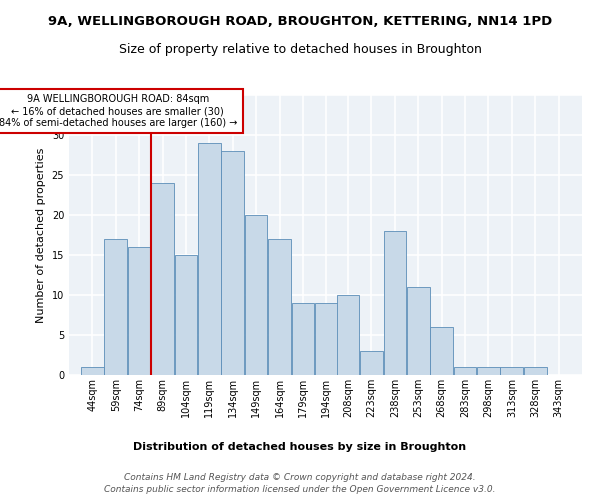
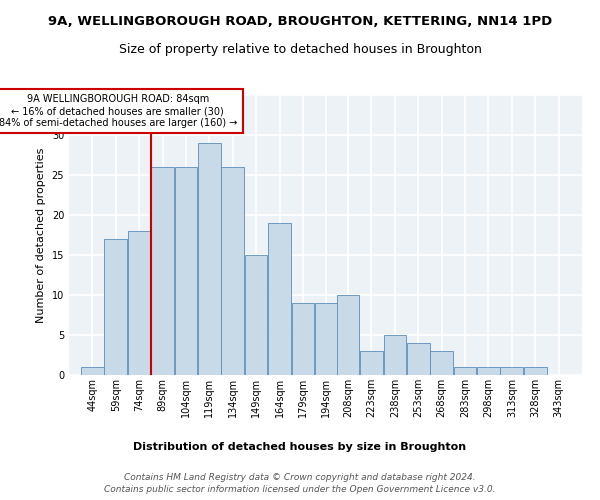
74sqm: 16 -> 18
89sqm: 24 -> 26
104sqm: 15 -> 26
134sqm: 28 -> 26
149sqm: 20 -> 15
164sqm: 17 -> 19
238sqm: 18 -> 5
253sqm: 11 -> 4
268sqm: 6 -> 3
